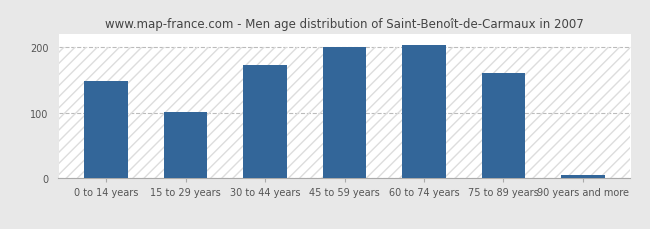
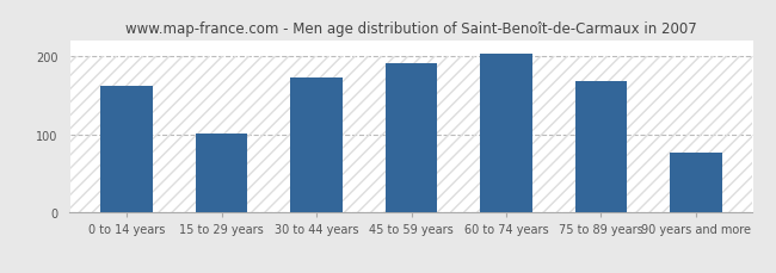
0 to 14 years: 148 -> 162
45 to 59 years: 199 -> 190
75 to 89 years: 160 -> 168
90 years and more: 5 -> 76
